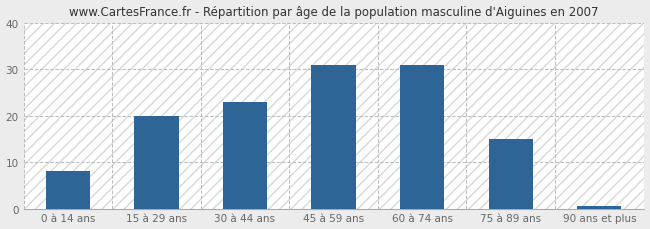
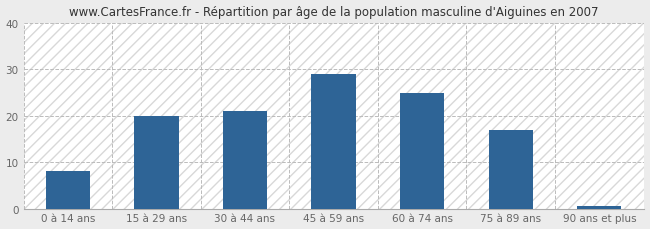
30 à 44 ans: 23.0 -> 21.0
45 à 59 ans: 31.0 -> 29.0
60 à 74 ans: 31.0 -> 25.0
75 à 89 ans: 15.0 -> 17.0
